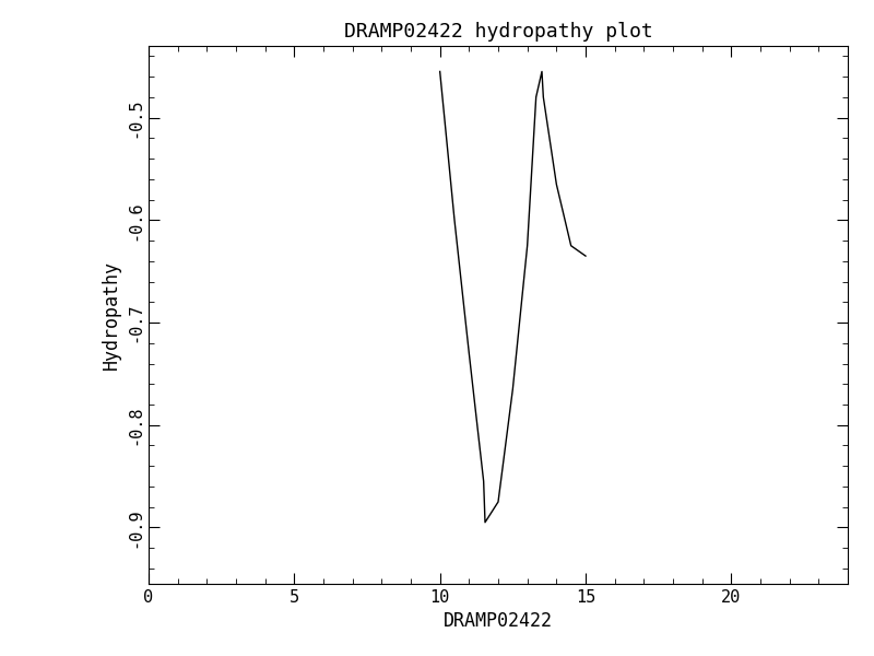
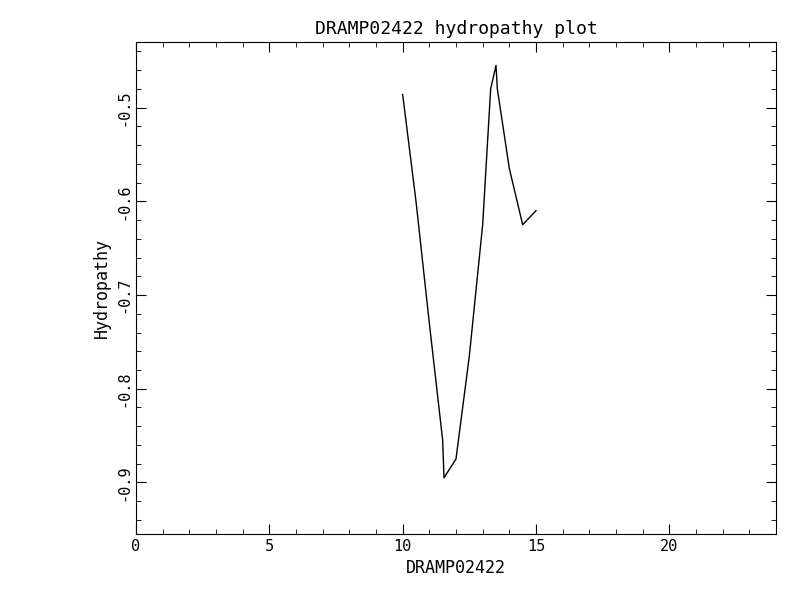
10: -0.455 -> -0.486
15: -0.635 -> -0.610
